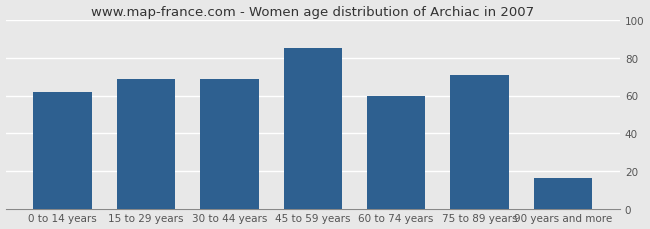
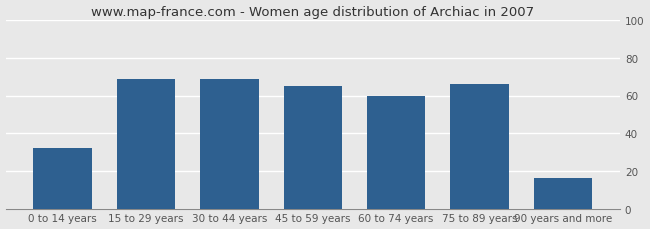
0 to 14 years: 62 -> 32
45 to 59 years: 85 -> 65
75 to 89 years: 71 -> 66
